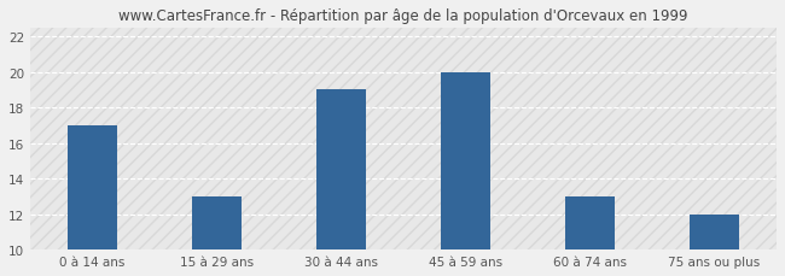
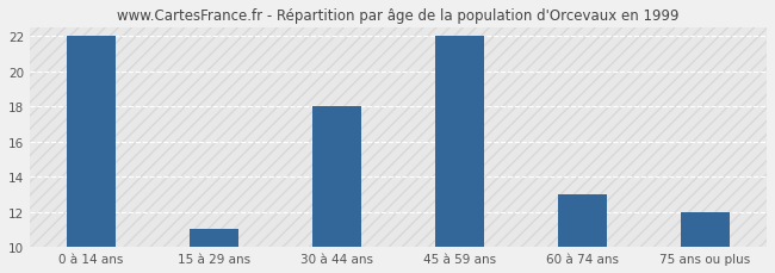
0 à 14 ans: 17 -> 22
15 à 29 ans: 13 -> 11
30 à 44 ans: 19 -> 18
45 à 59 ans: 20 -> 22
